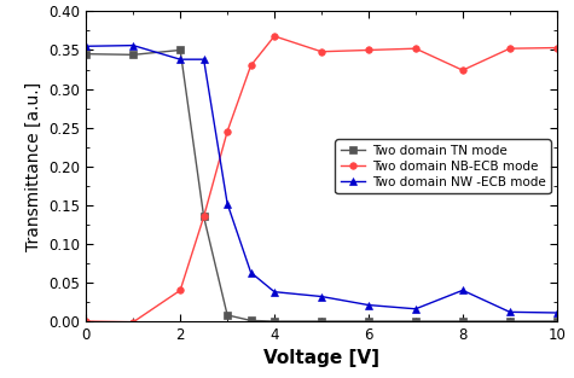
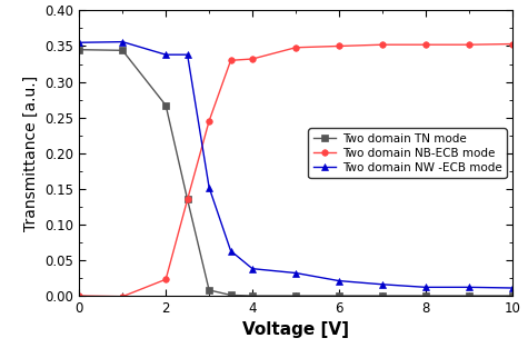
Two domain TN mode/2: 0.350 -> 0.267
Two domain NB-ECB mode/2: 0.040 -> 0.023
Two domain NB-ECB mode/4: 0.368 -> 0.332
Two domain NB-ECB mode/8: 0.324 -> 0.352
Two domain NW -ECB mode/8: 0.040 -> 0.012
